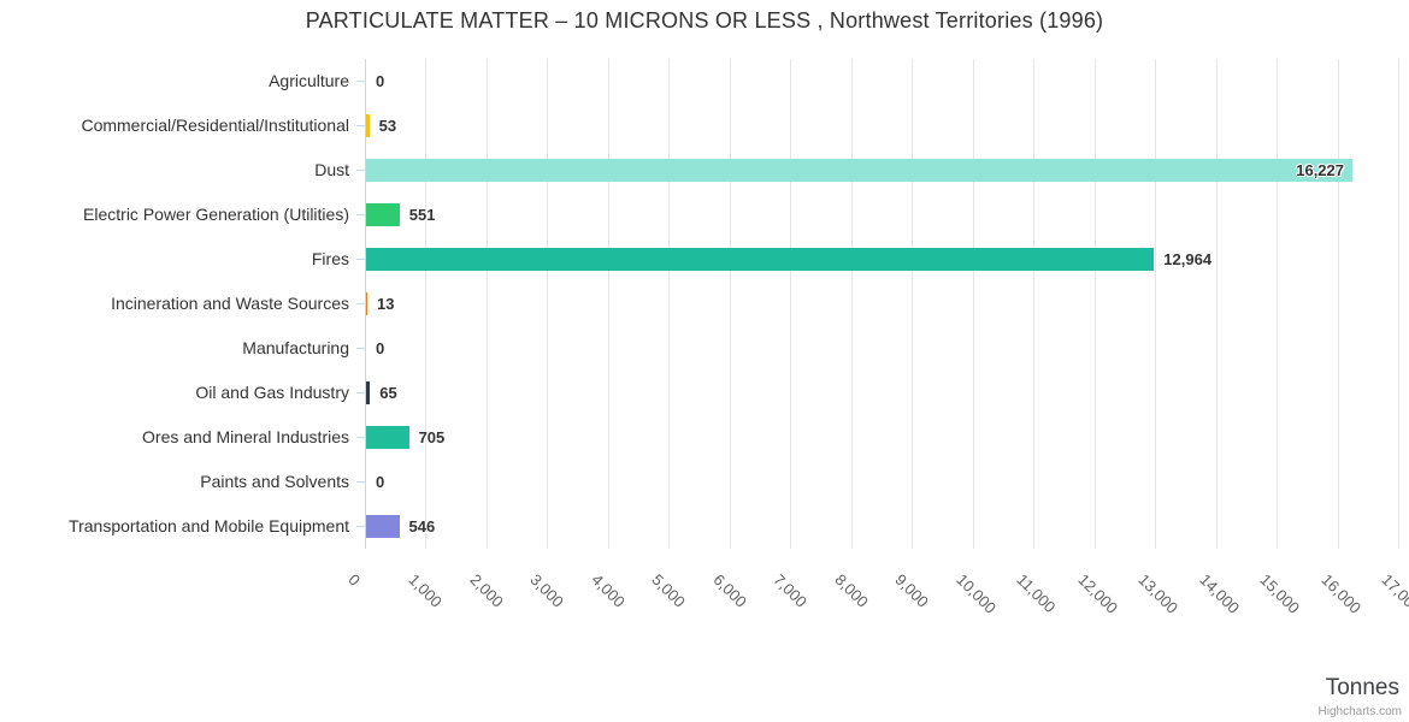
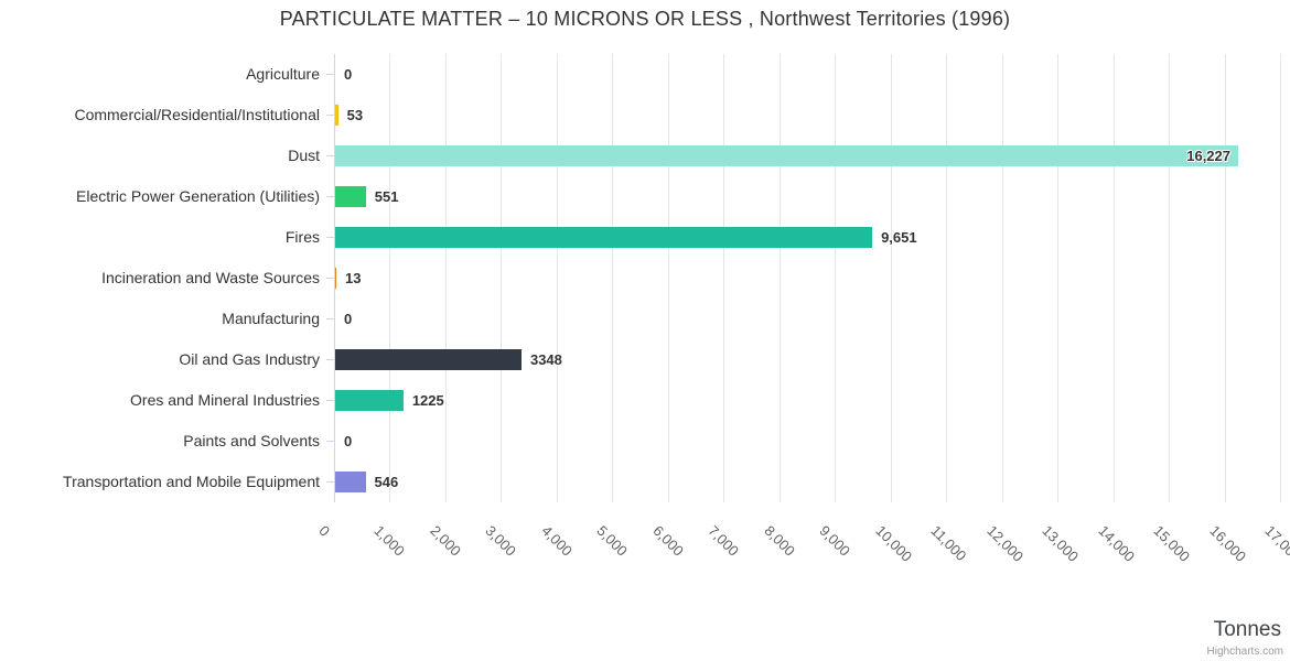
Fires: 12,964 -> 9,651
Oil and Gas Industry: 65 -> 3348
Ores and Mineral Industries: 705 -> 1225
